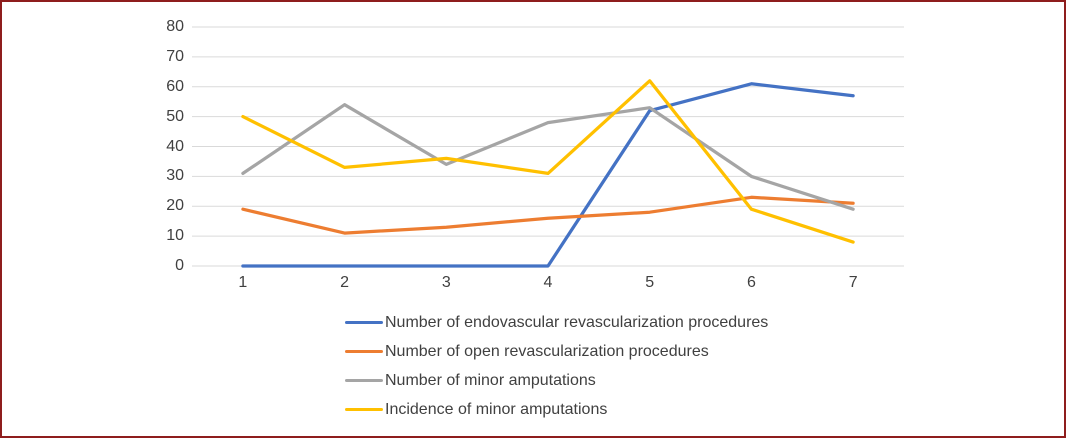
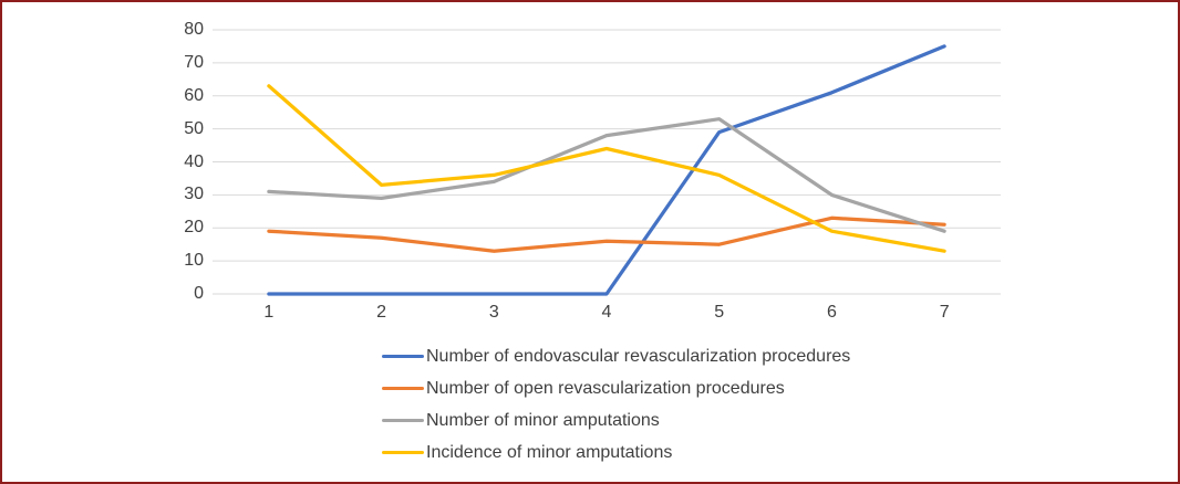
Incidence of minor amputations/1: 50 -> 63
Number of open revascularization procedures/2: 11 -> 17
Number of minor amputations/2: 54 -> 29
Incidence of minor amputations/4: 31 -> 44
Number of endovascular revascularization procedures/5: 52 -> 49
Number of open revascularization procedures/5: 18 -> 15
Incidence of minor amputations/5: 62 -> 36
Number of endovascular revascularization procedures/7: 57 -> 75
Incidence of minor amputations/7: 8 -> 13
